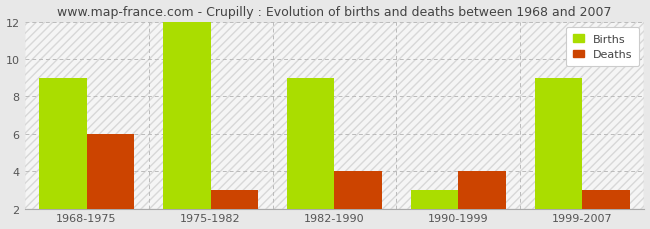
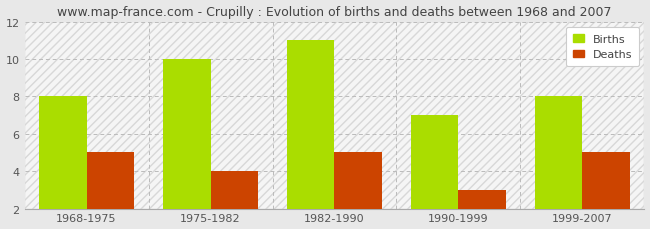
Births/1968-1975: 9 -> 8
Deaths/1968-1975: 6 -> 5
Births/1975-1982: 12 -> 10
Deaths/1975-1982: 3 -> 4
Births/1982-1990: 9 -> 11
Deaths/1982-1990: 4 -> 5
Births/1990-1999: 3 -> 7
Deaths/1990-1999: 4 -> 3
Births/1999-2007: 9 -> 8
Deaths/1999-2007: 3 -> 5
